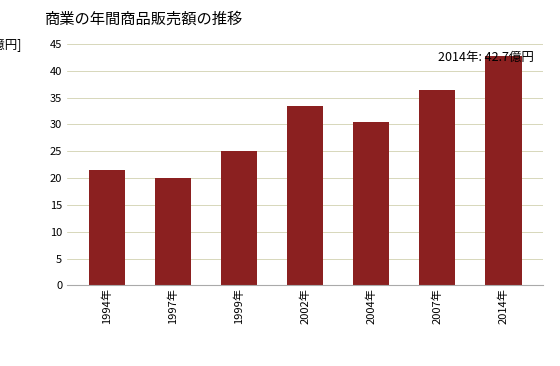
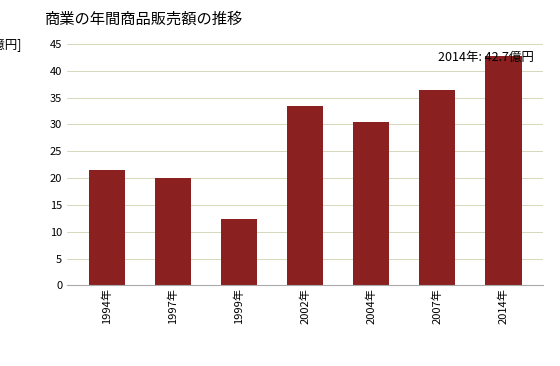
1999年: 25.0 -> 12.4
